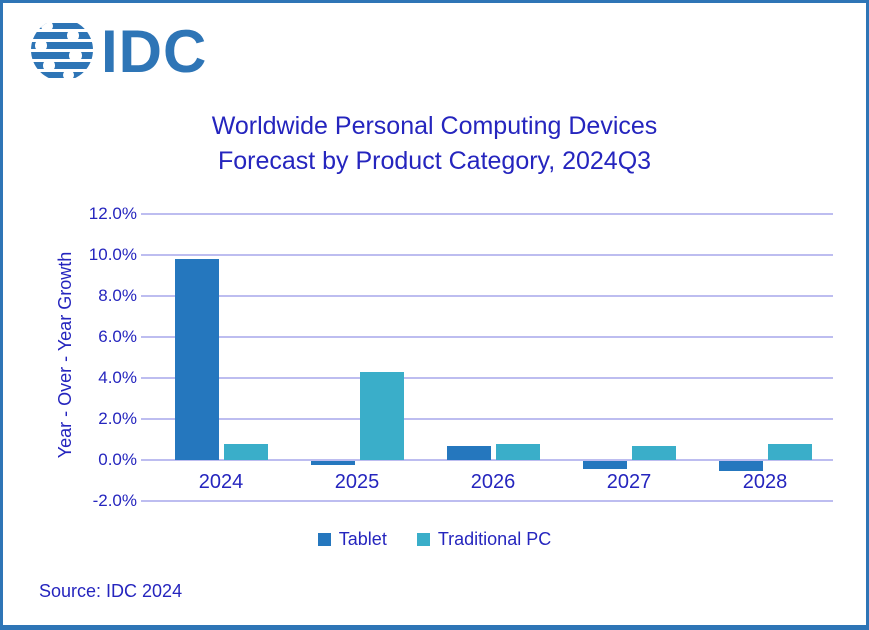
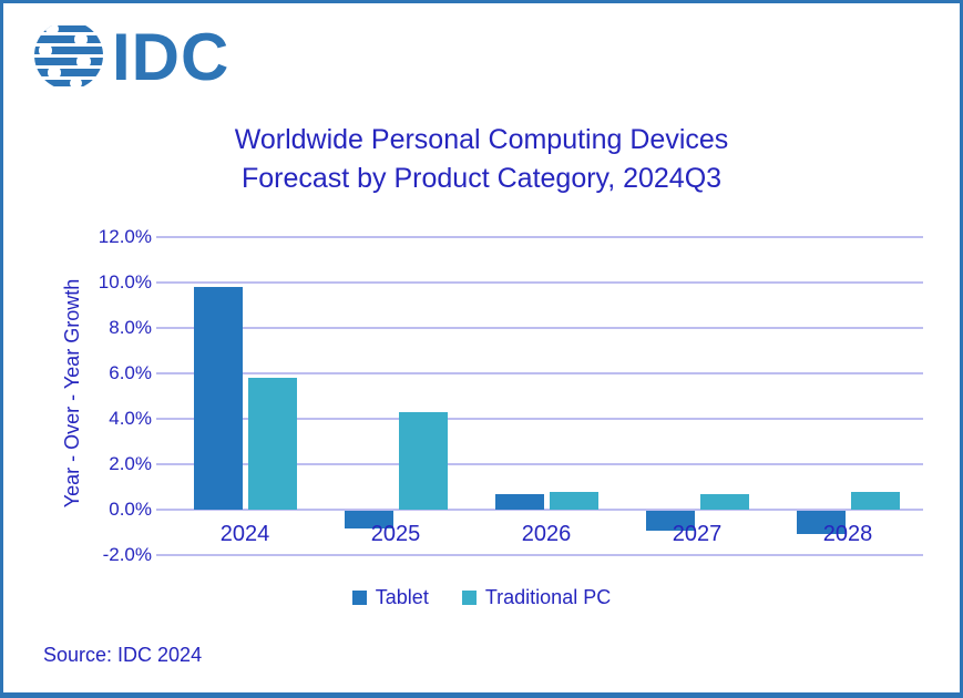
Traditional PC/2024: 0.8% -> 5.8%
Tablet/2025: -0.2% -> -0.8%
Tablet/2027: -0.4% -> -0.9%
Tablet/2028: -0.5% -> -1.0%
